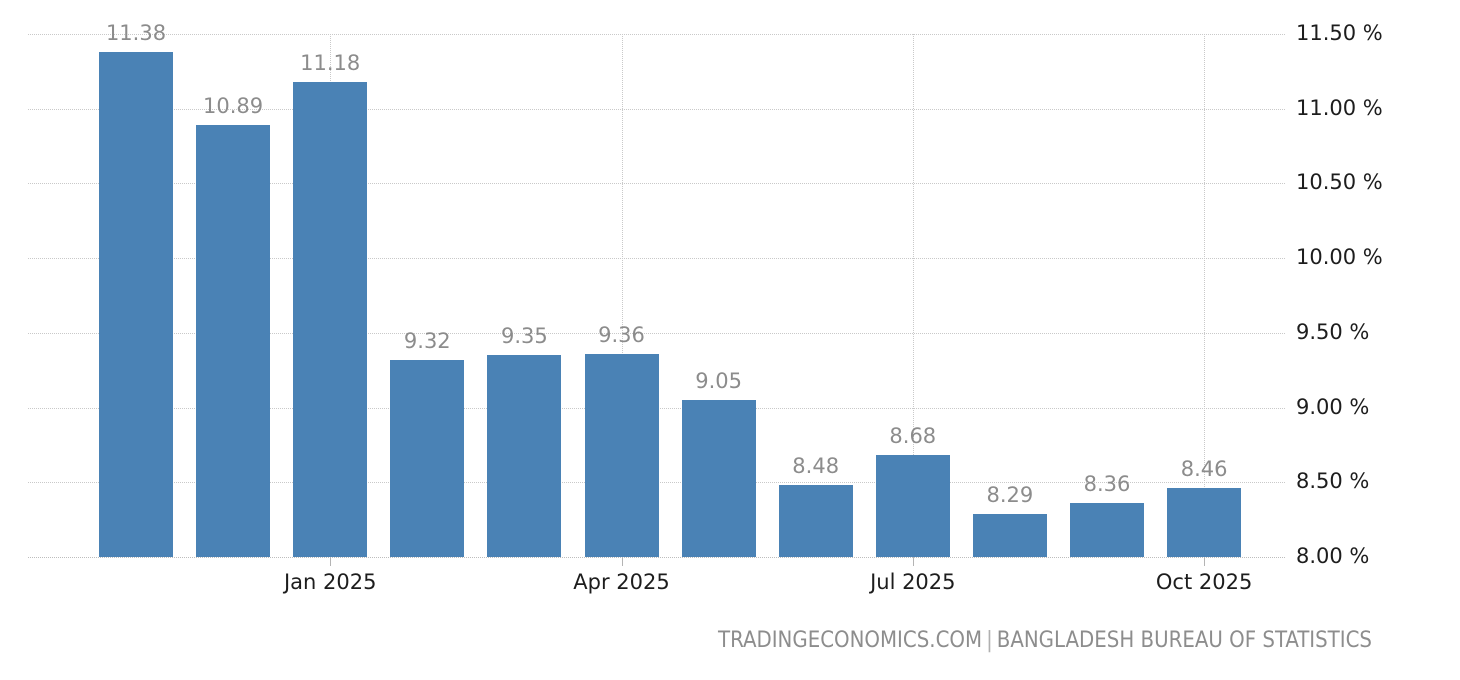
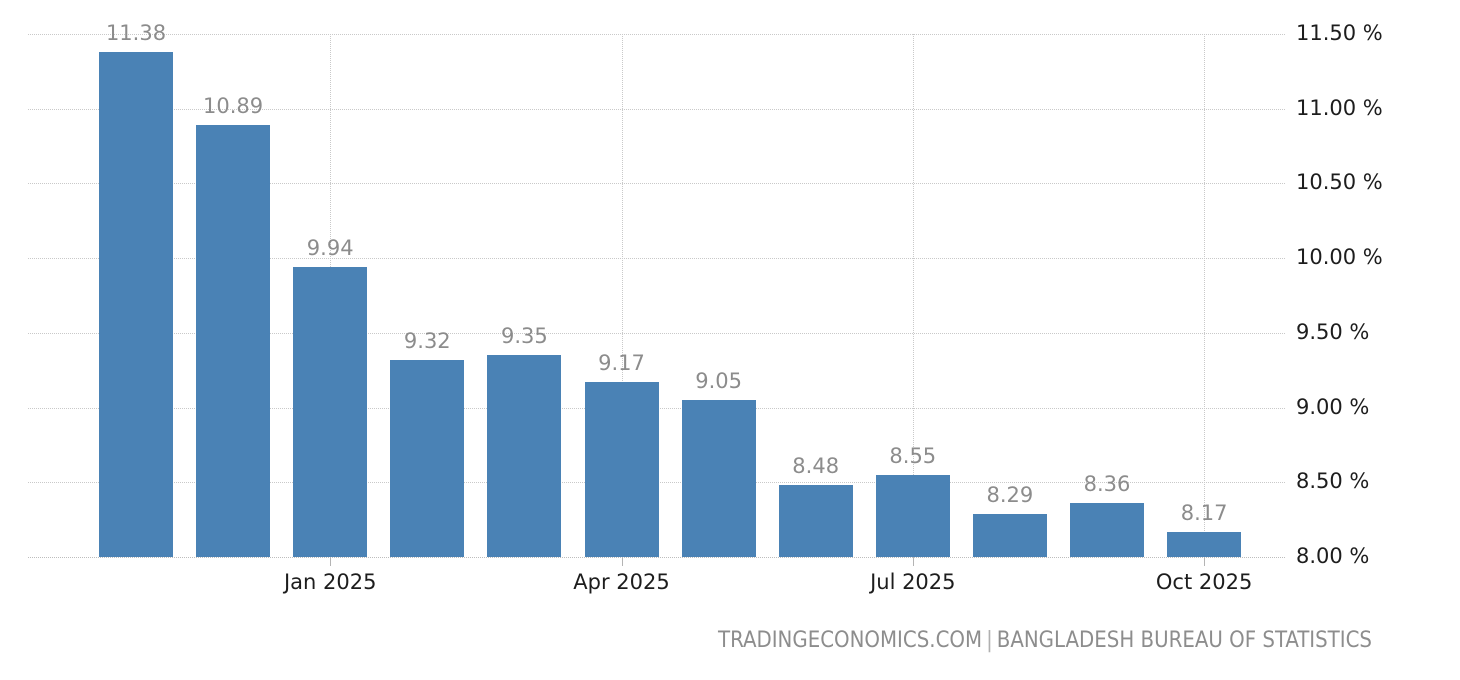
Jan 2025: 11.18 -> 9.94
Apr 2025: 9.36 -> 9.17
Jul 2025: 8.68 -> 8.55
Oct 2025: 8.46 -> 8.17
